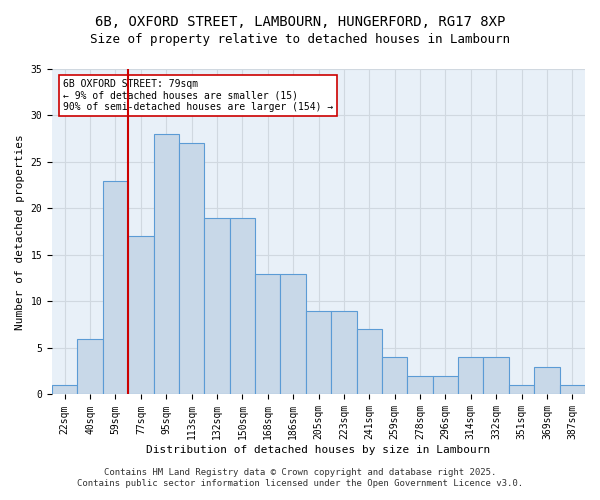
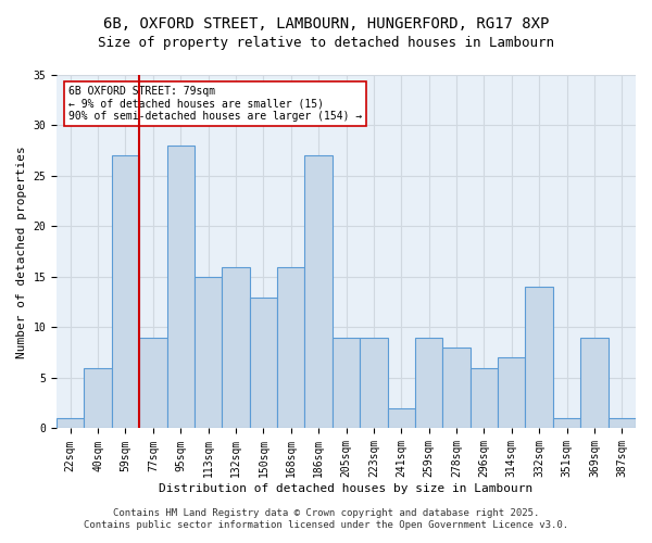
59sqm: 23 -> 27
77sqm: 17 -> 9
113sqm: 27 -> 15
132sqm: 19 -> 16
150sqm: 19 -> 13
168sqm: 13 -> 16
186sqm: 13 -> 27
241sqm: 7 -> 2
259sqm: 4 -> 9
278sqm: 2 -> 8
296sqm: 2 -> 6
314sqm: 4 -> 7
332sqm: 4 -> 14
369sqm: 3 -> 9
